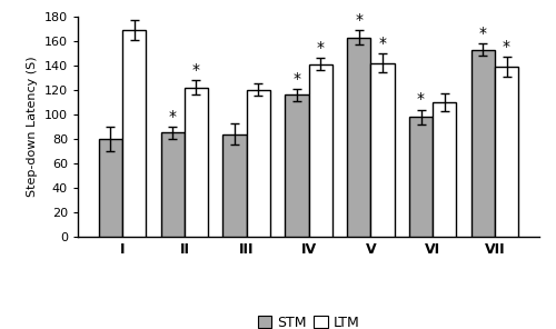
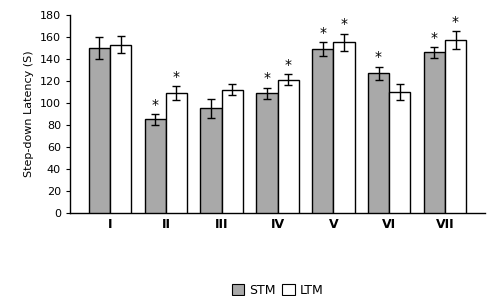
STM/I: 80 -> 150
LTM/I: 169 -> 153
LTM/II: 122 -> 109
STM/III: 84 -> 95
LTM/III: 120 -> 112
STM/IV: 116 -> 109
LTM/IV: 141 -> 121
STM/V: 163 -> 149
LTM/V: 142 -> 155
STM/VI: 98 -> 127
STM/VII: 153 -> 146
LTM/VII: 139 -> 157
